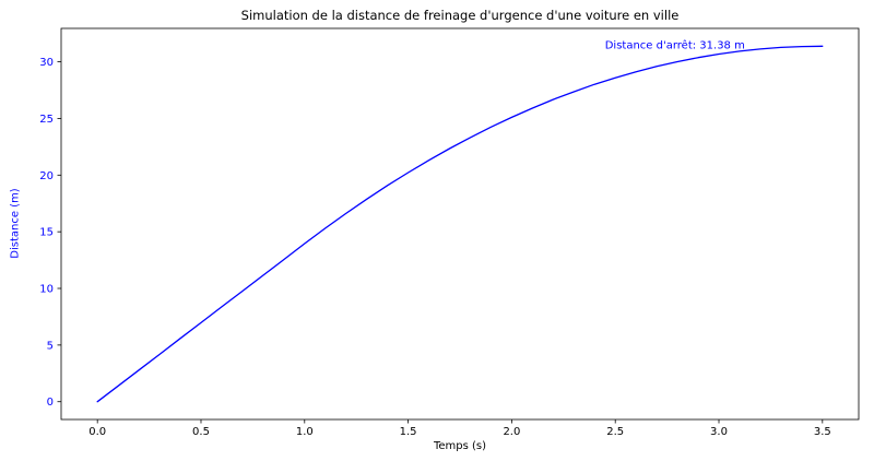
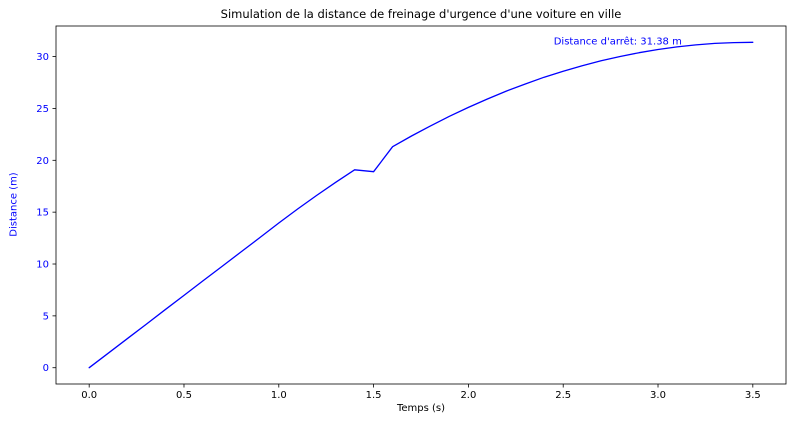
1.5: 20.2 -> 18.9
